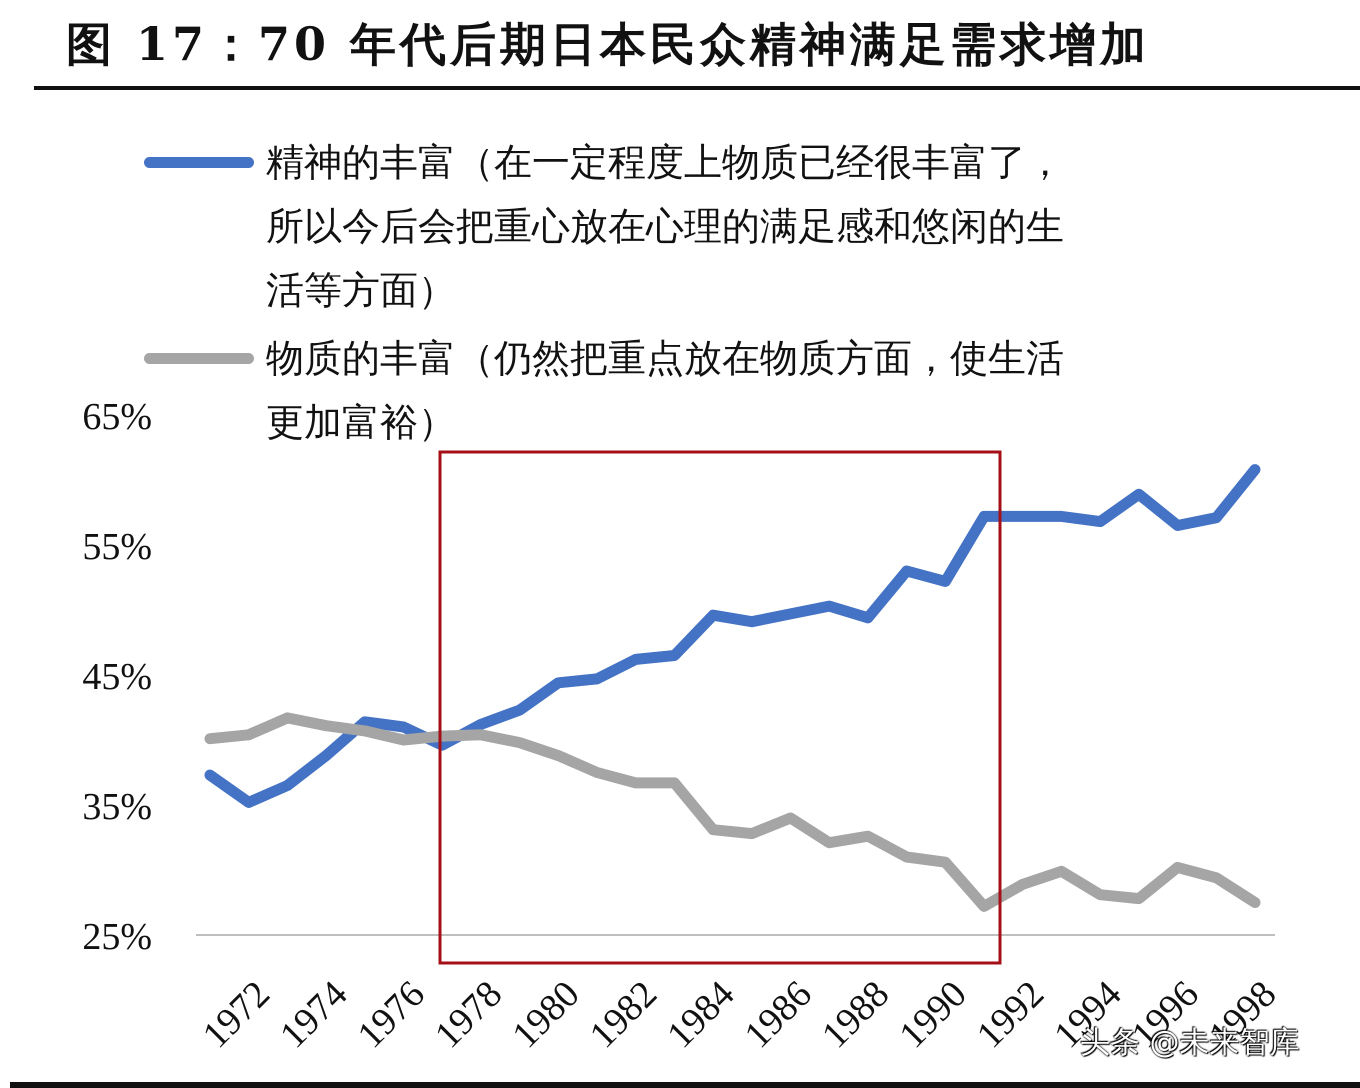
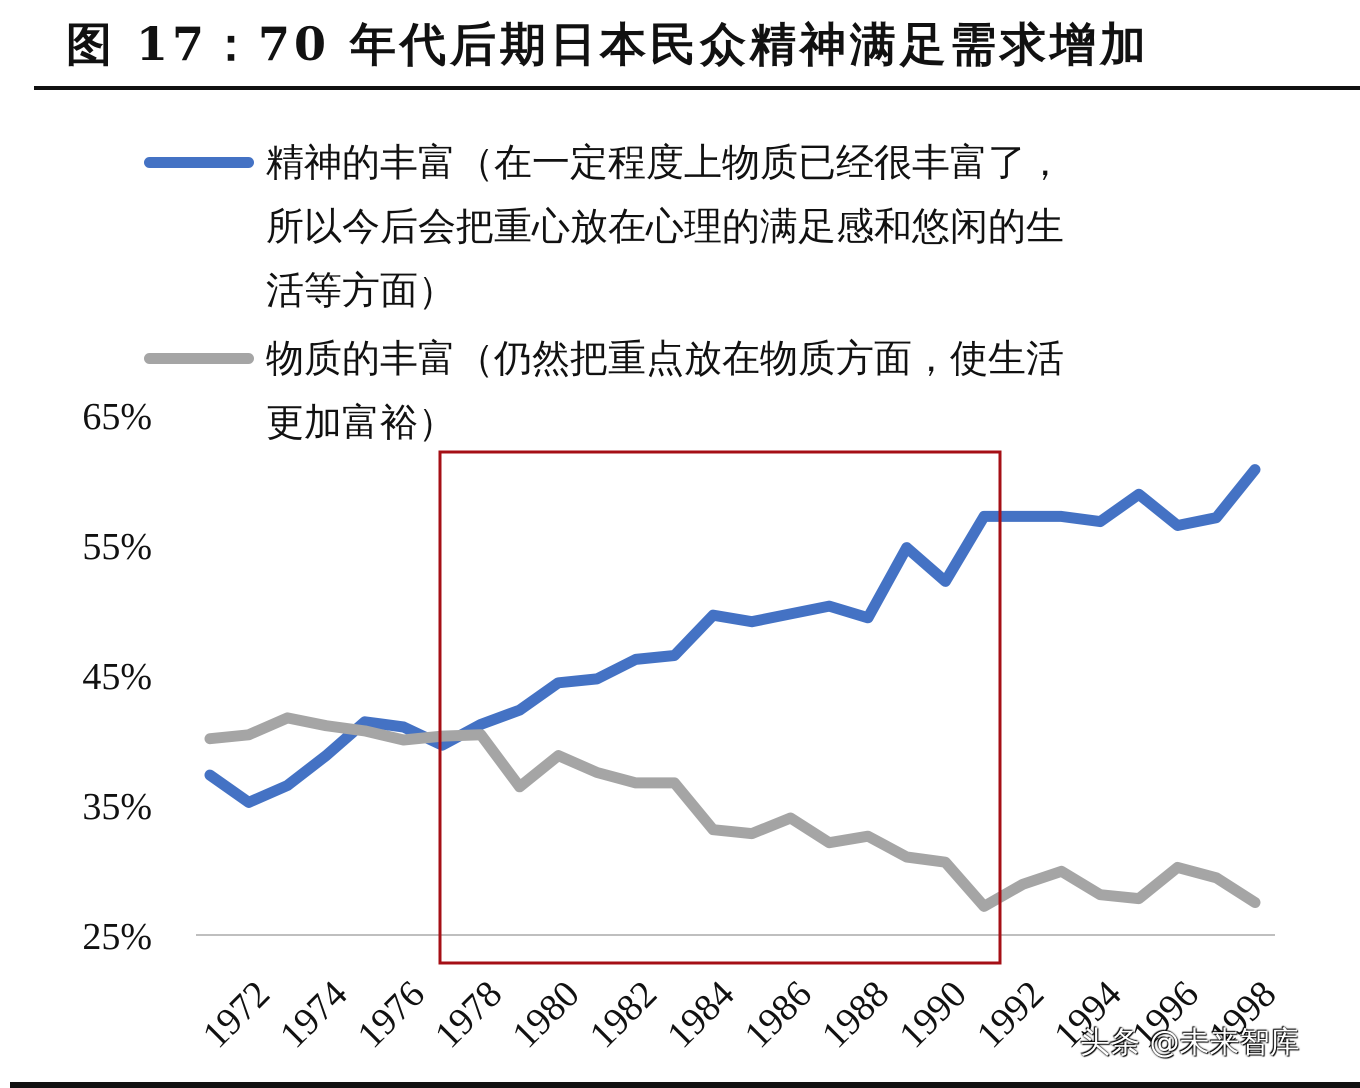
物质的丰富（仍然把重点放在物质方面，使生活更加富裕）/1980: 39.8% -> 36.4%
精神的丰富（在一定程度上物质已经很丰富了，所以今后会把重心放在心理的满足感和悠闲的生活等方面）/1990: 53.0% -> 54.8%
